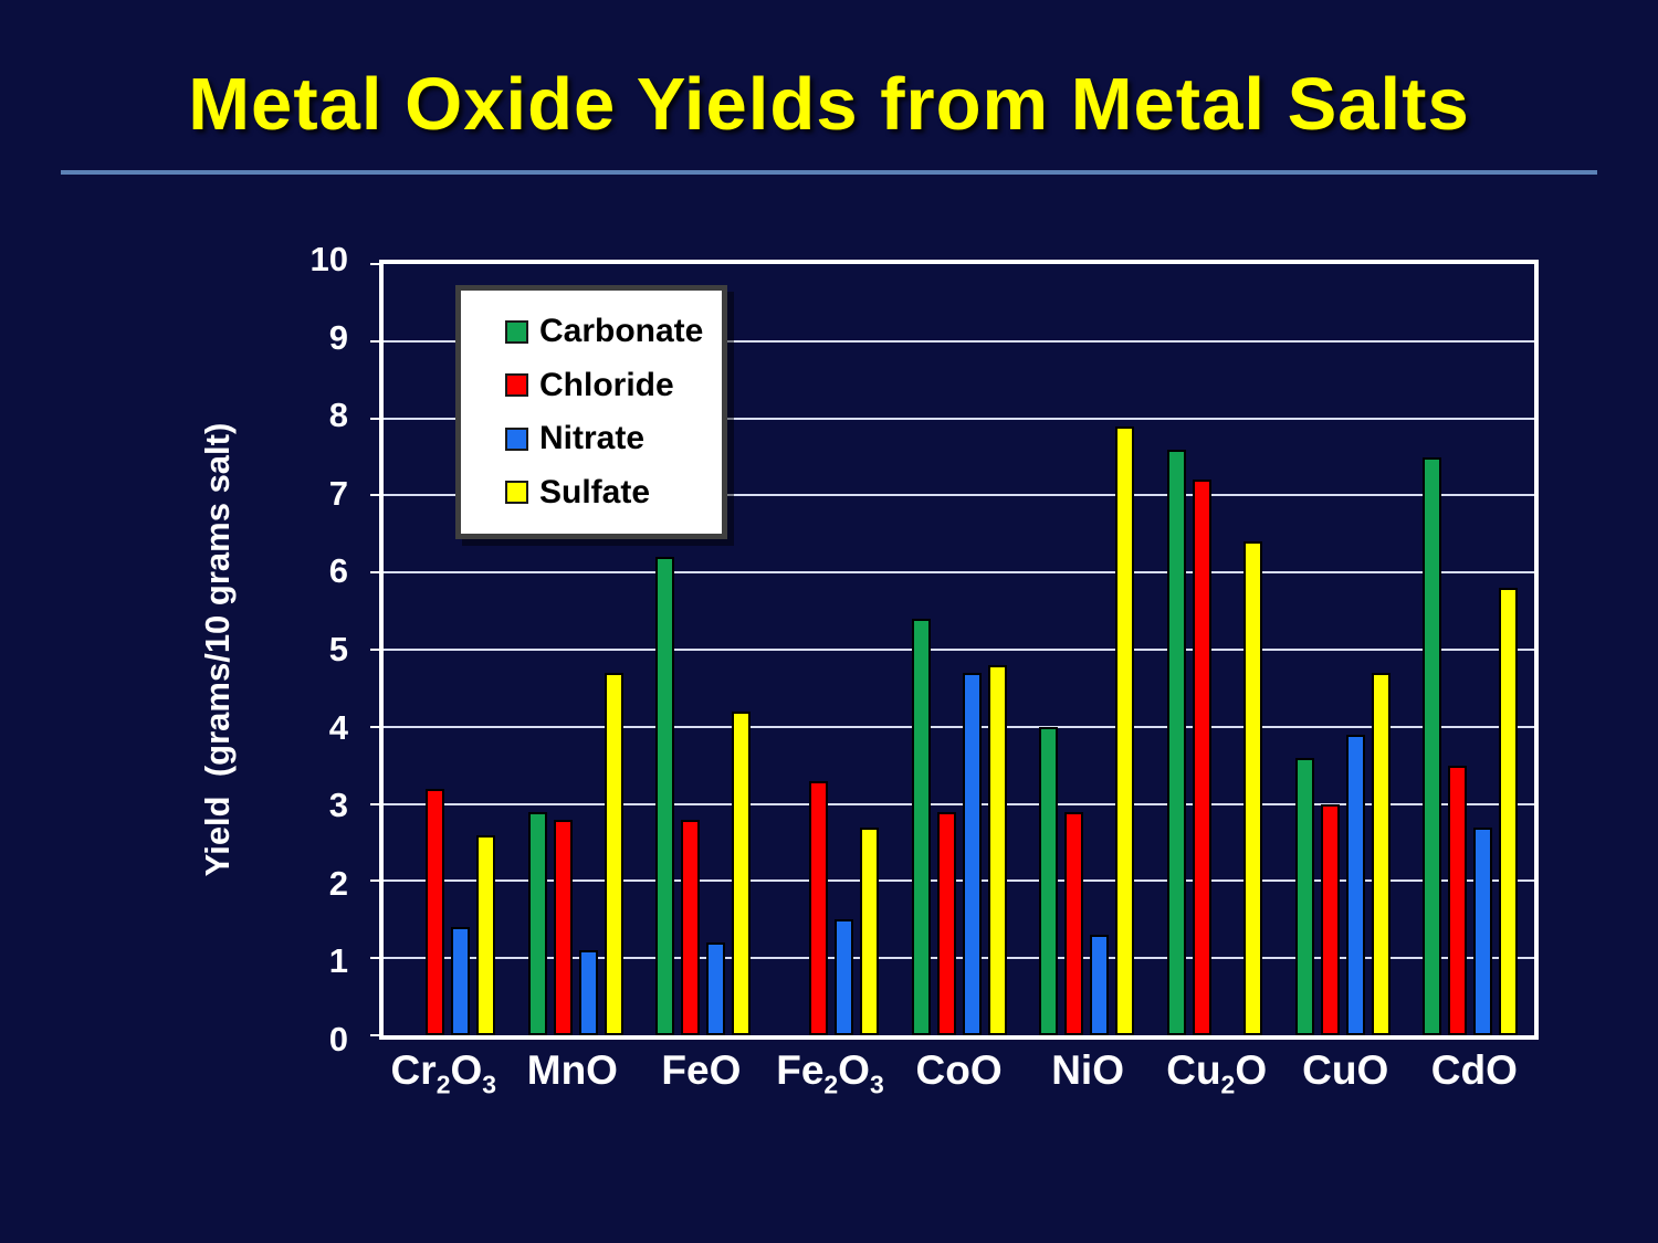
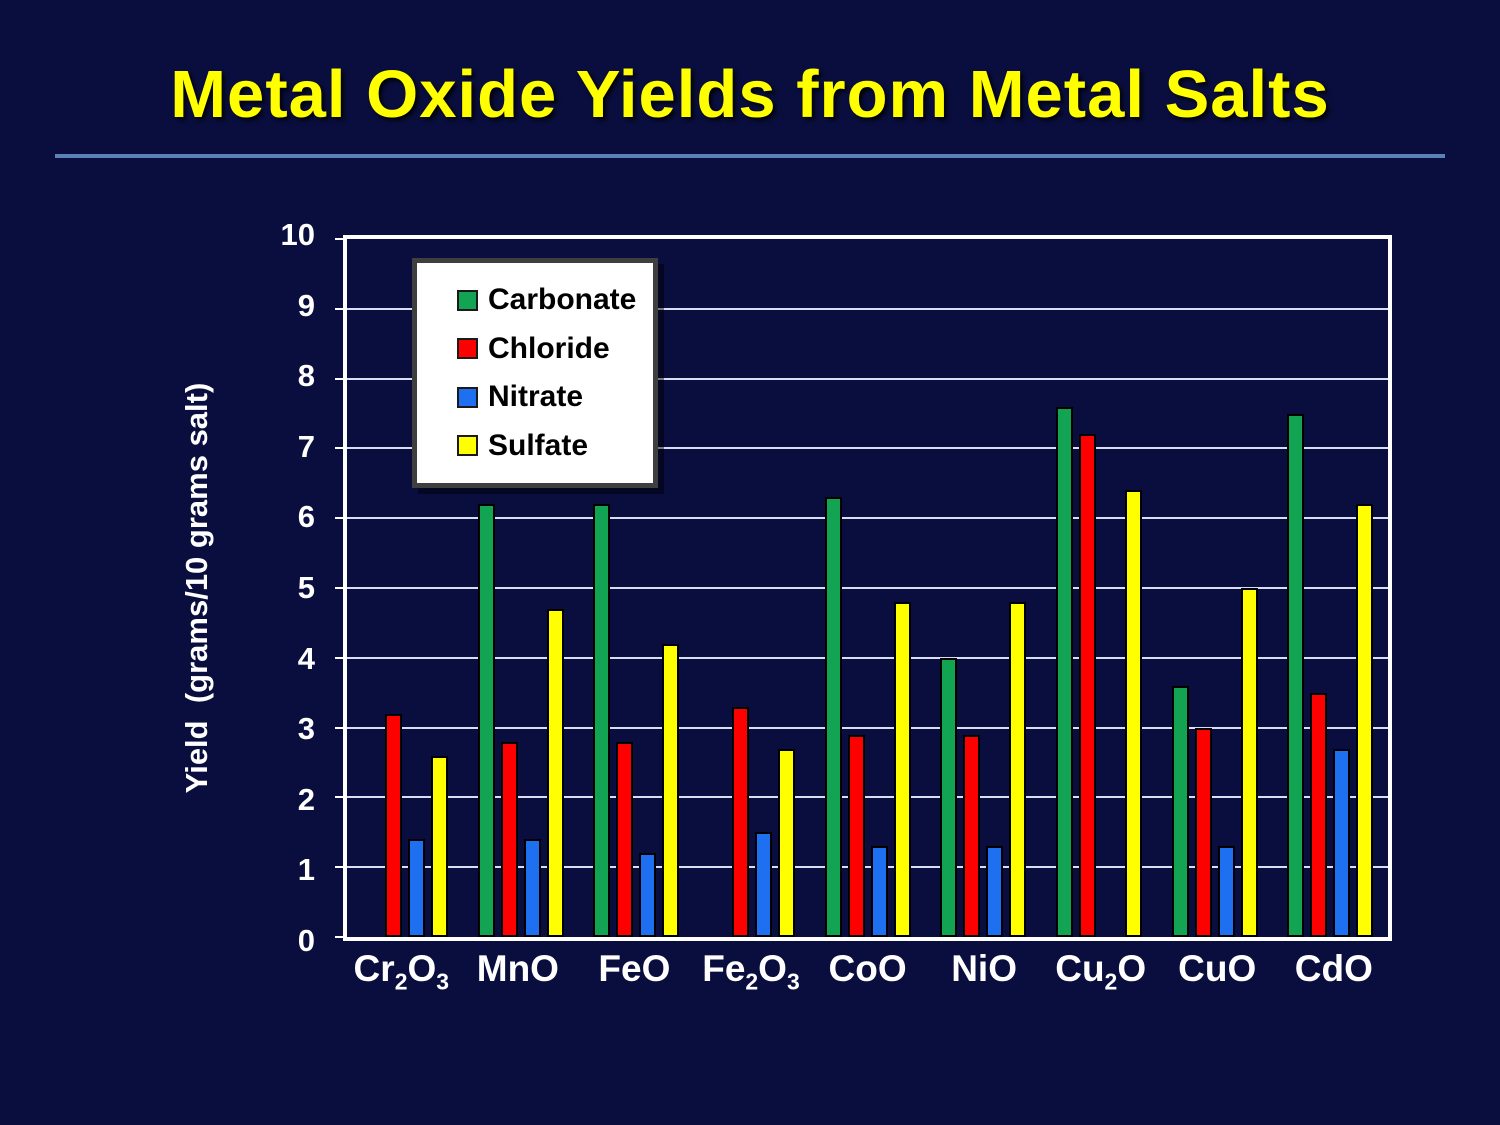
Carbonate/MnO: 2.9 -> 6.2
Nitrate/MnO: 1.1 -> 1.4
Carbonate/CoO: 5.4 -> 6.3
Nitrate/CoO: 4.7 -> 1.3
Sulfate/NiO: 7.9 -> 4.8
Nitrate/CuO: 3.9 -> 1.3
Sulfate/CuO: 4.7 -> 5.0
Sulfate/CdO: 5.8 -> 6.2
